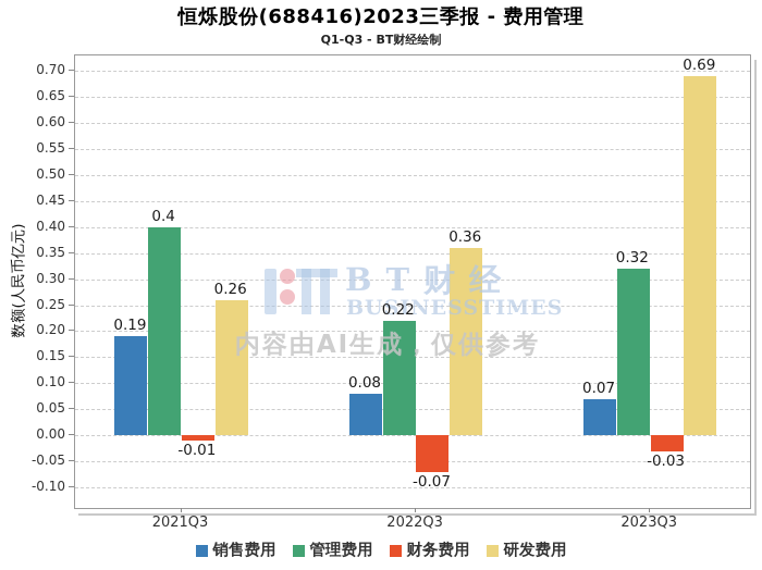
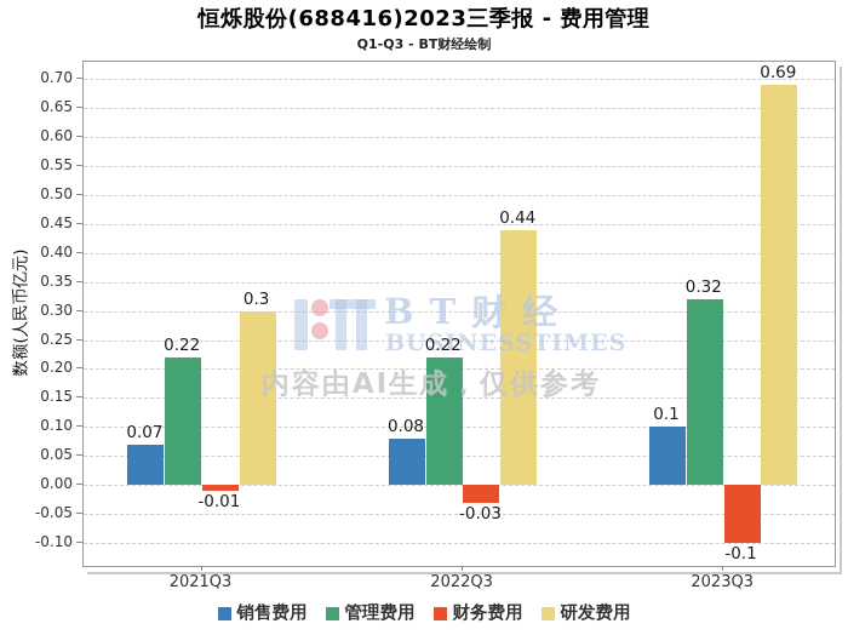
销售费用/2021Q3: 0.19 -> 0.07
管理费用/2021Q3: 0.4 -> 0.22
研发费用/2021Q3: 0.26 -> 0.3
财务费用/2022Q3: -0.07 -> -0.03
研发费用/2022Q3: 0.36 -> 0.44
销售费用/2023Q3: 0.07 -> 0.1
财务费用/2023Q3: -0.03 -> -0.1
